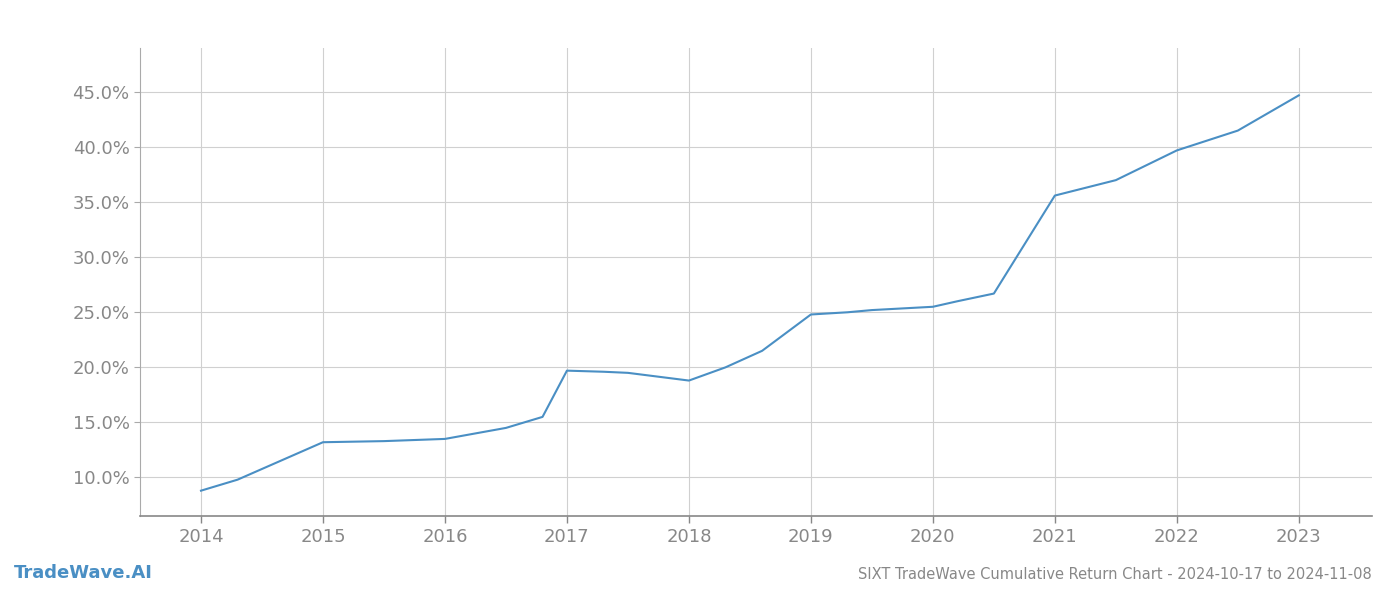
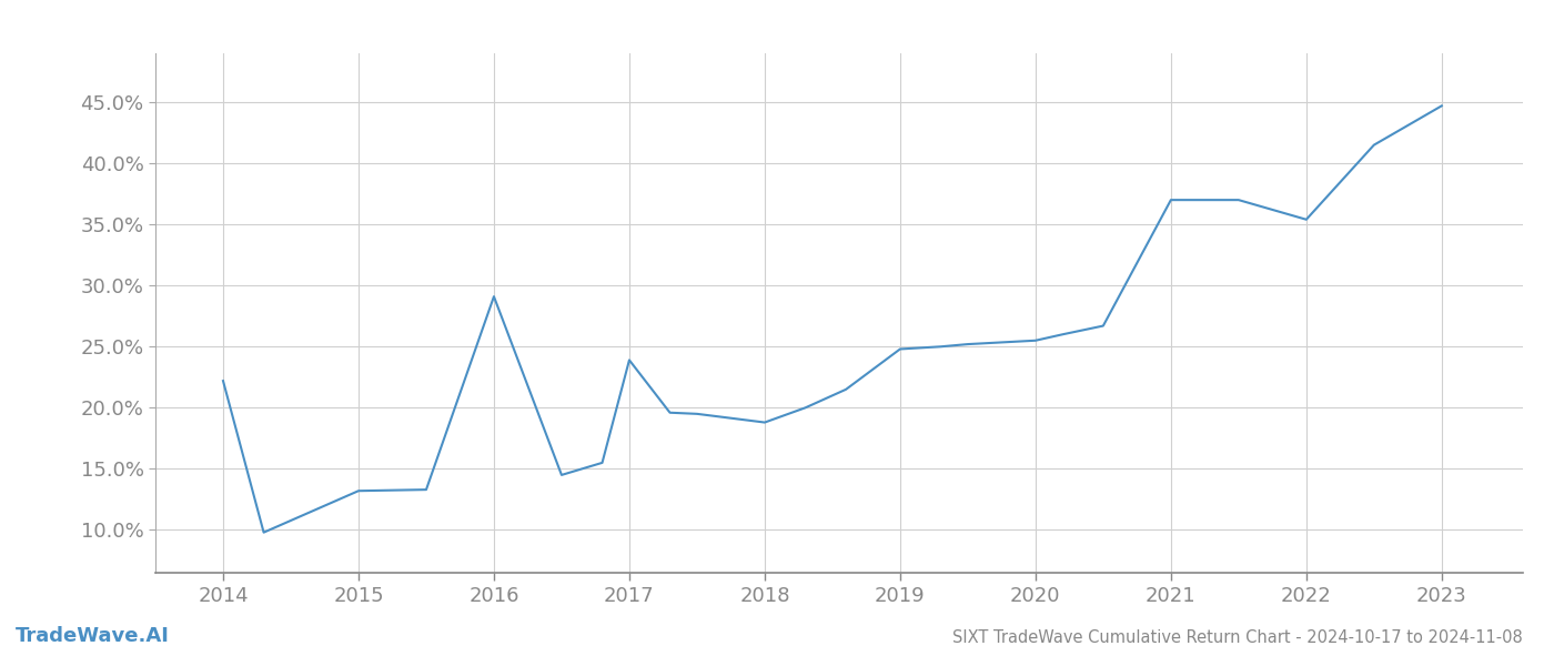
2014: 8.8% -> 22.2%
2016: 13.5% -> 29.1%
2017: 19.7% -> 23.9%
2021: 35.6% -> 37.0%
2022: 39.7% -> 35.4%
